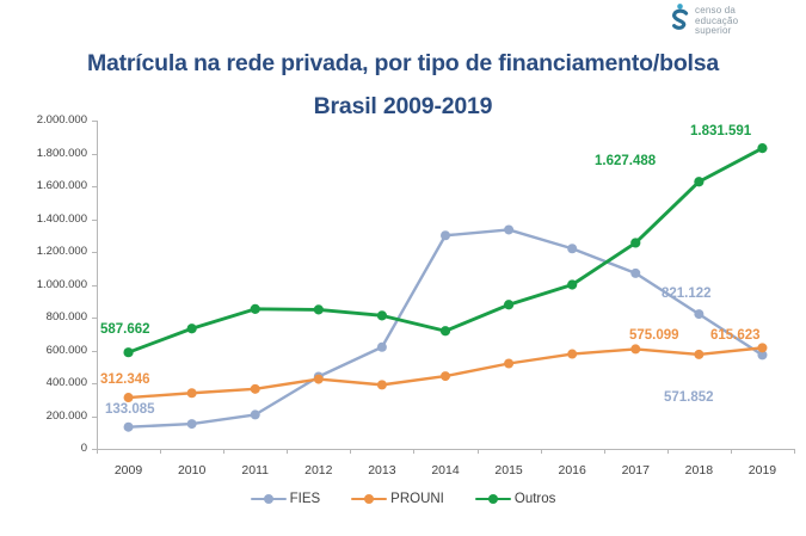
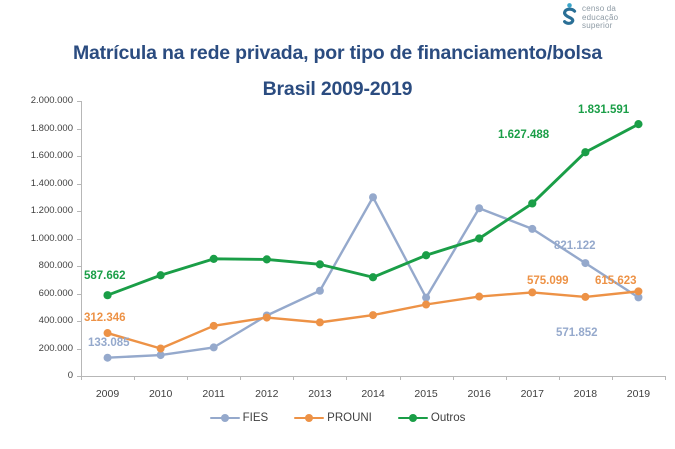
PROUNI/2010: 340000 -> 200000
FIES/2015: 1340000 -> 570000
